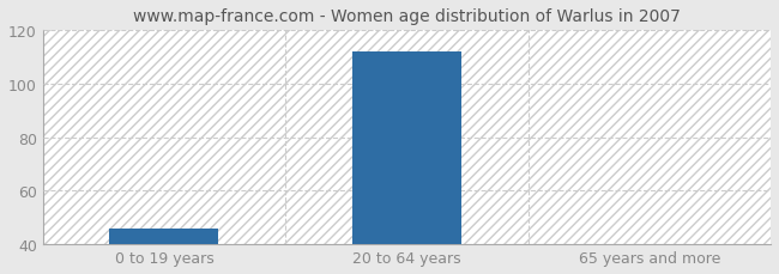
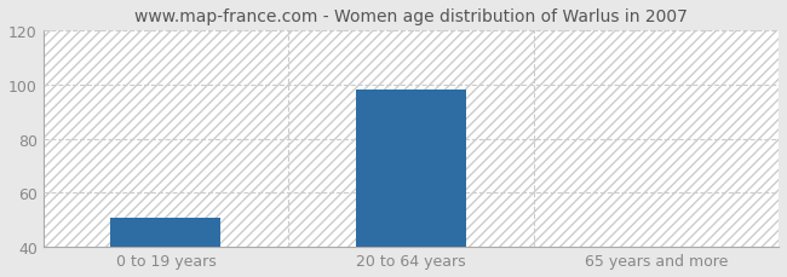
0 to 19 years: 46 -> 51
20 to 64 years: 112 -> 98
